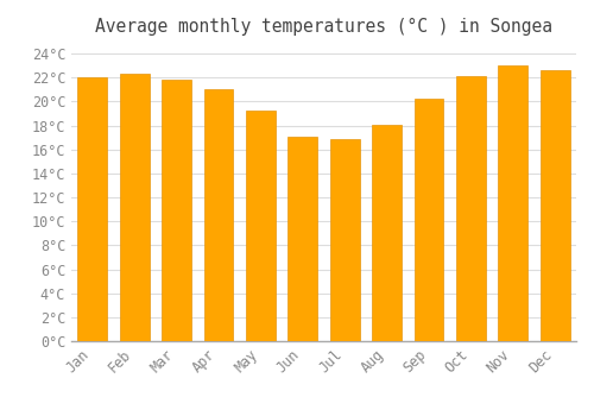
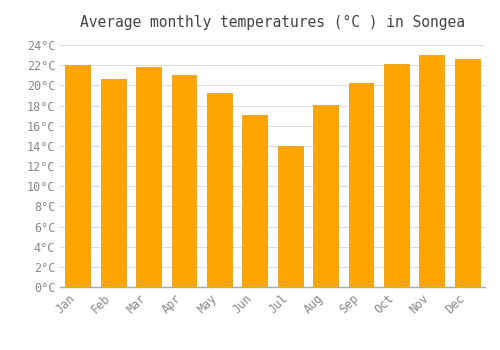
Feb: 22.3°C -> 20.6°C
Jul: 16.9°C -> 14.0°C
